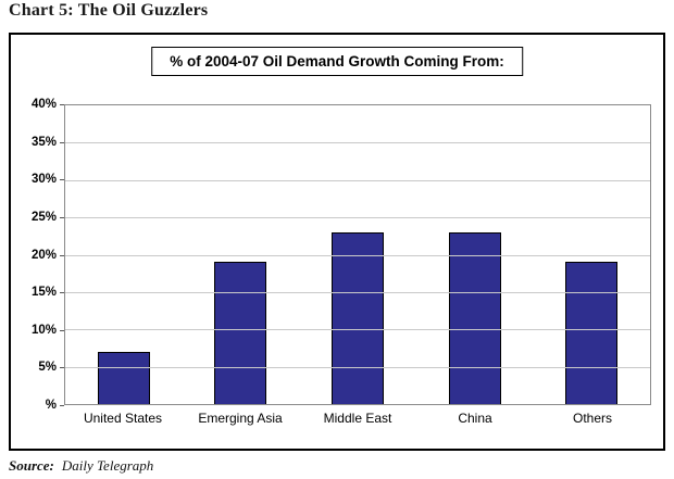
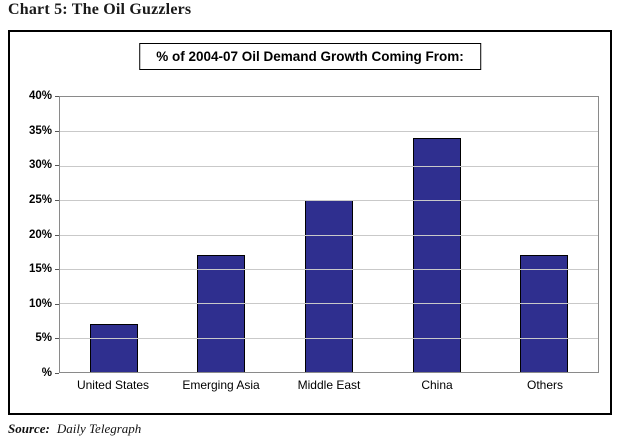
Emerging Asia: 19% -> 17%
Middle East: 23% -> 25%
China: 23% -> 34%
Others: 19% -> 17%
